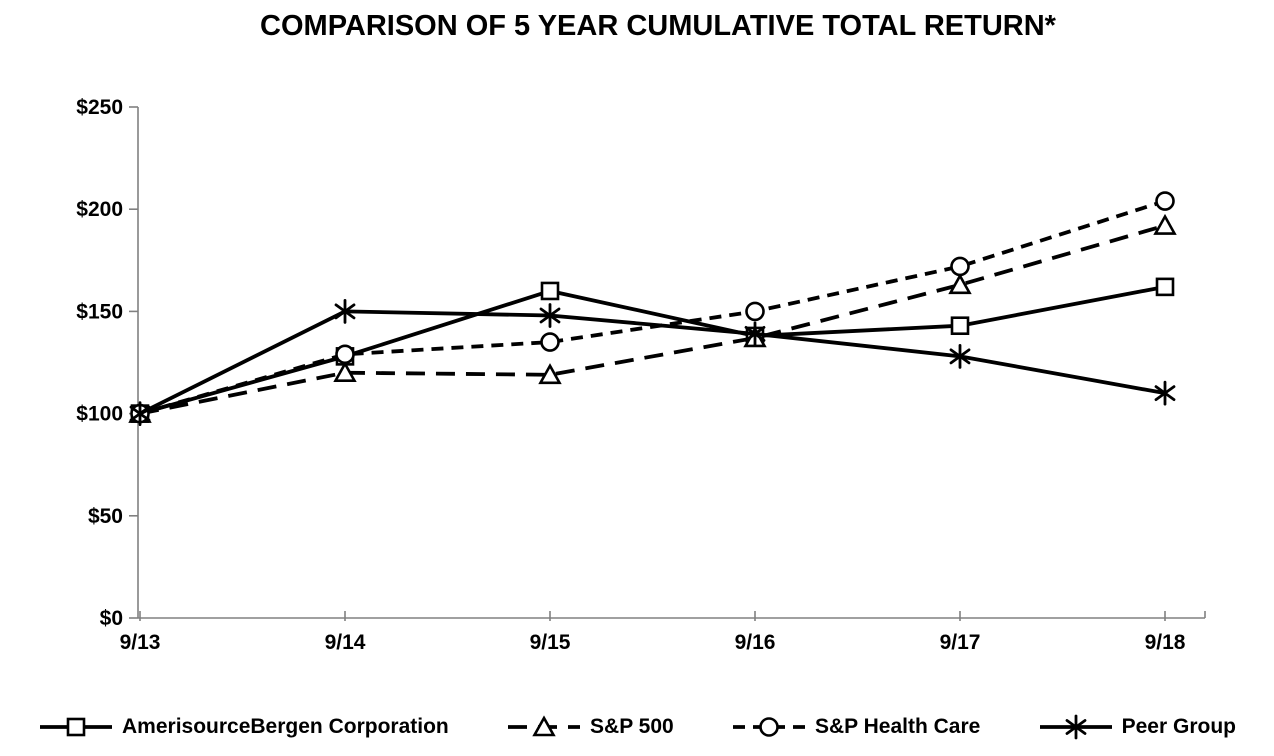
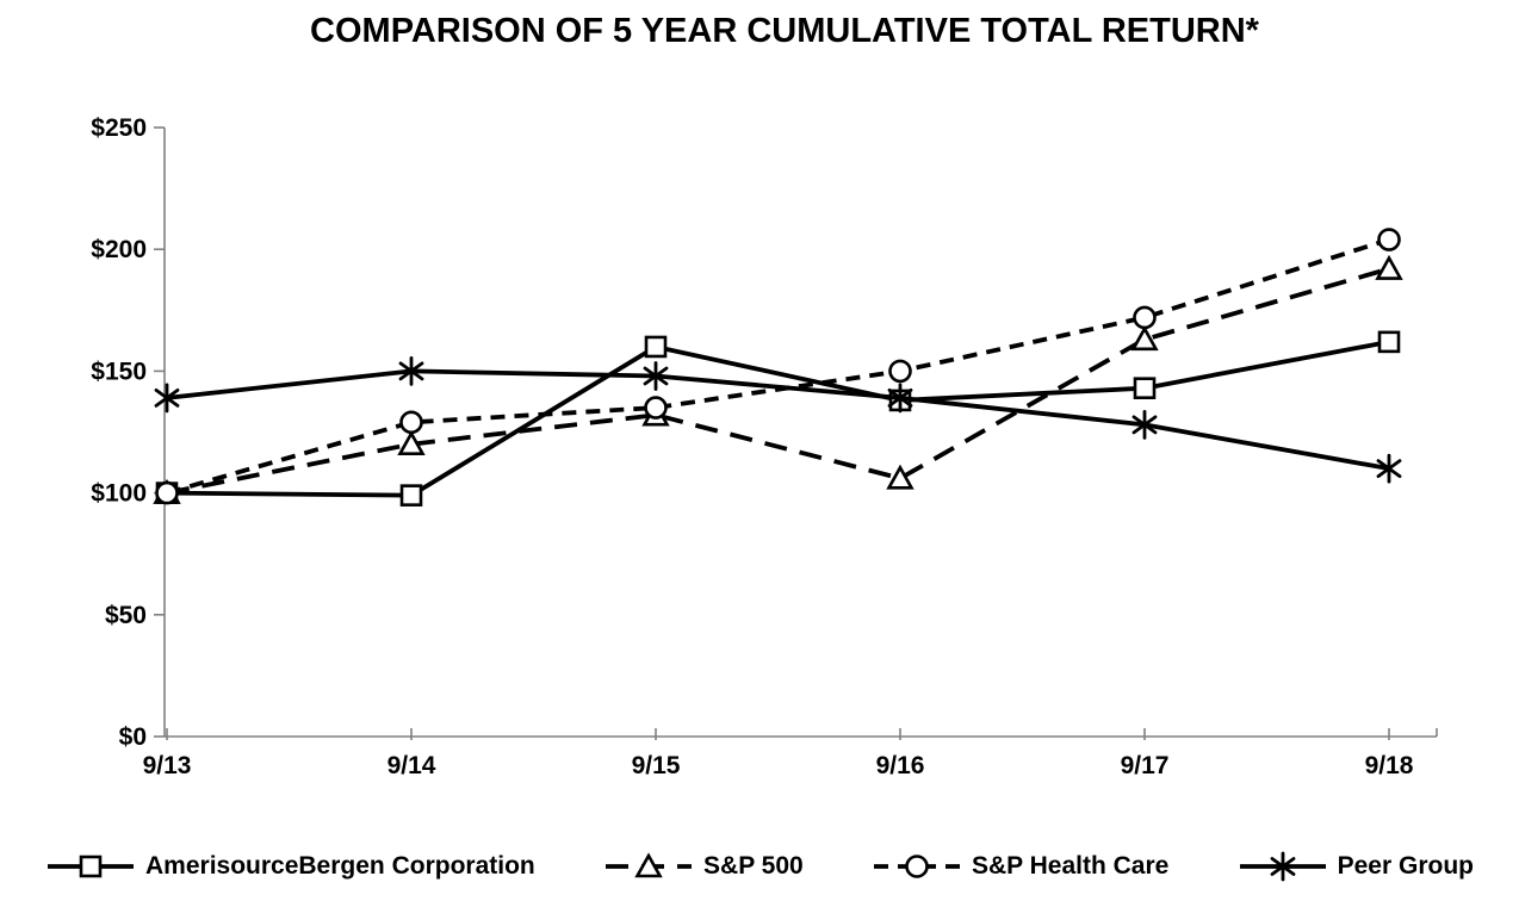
Peer Group/9/13: $100 -> $139
AmerisourceBergen Corporation/9/14: $128 -> $99
S&P 500/9/15: $119 -> $132
S&P 500/9/16: $137 -> $106
